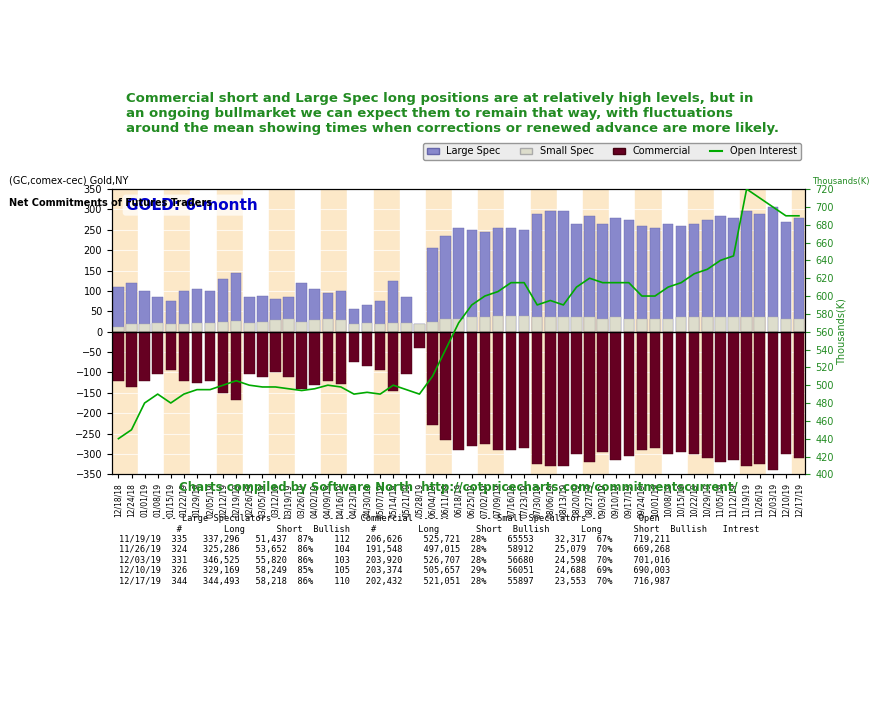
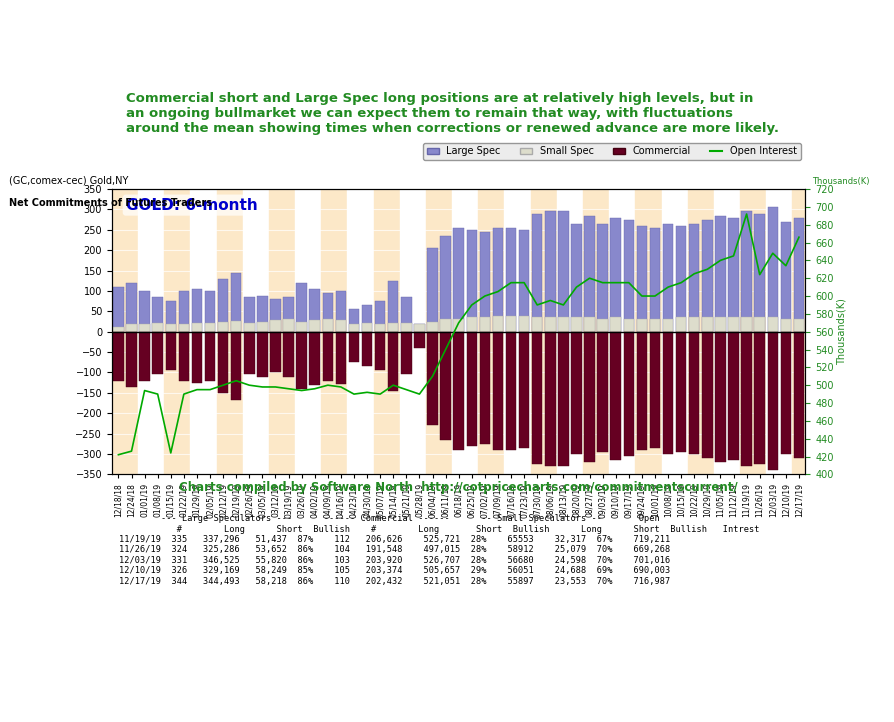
Open Interest/12/18/18: 440 -> 422
Open Interest/12/24/18: 450 -> 426
Open Interest/01/01/19: 480 -> 494
Open Interest/01/15/19: 480 -> 424
Open Interest/11/19/19: 720 -> 692
Open Interest/11/26/19: 710 -> 624
Open Interest/12/03/19: 700 -> 648
Open Interest/12/10/19: 690 -> 634
Open Interest/12/17/19: 690 -> 666
